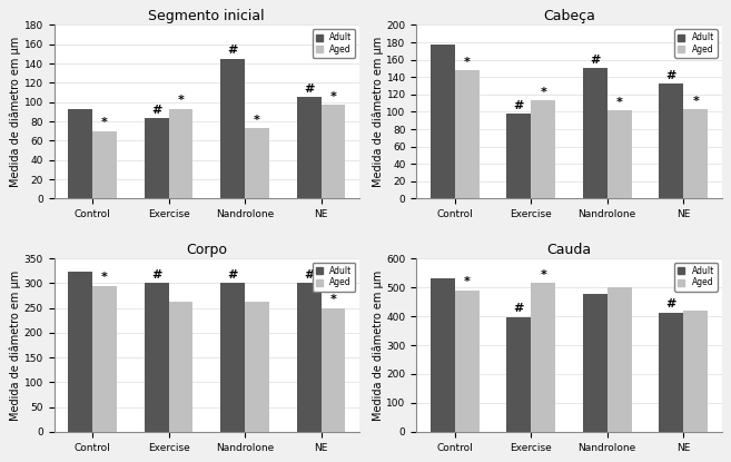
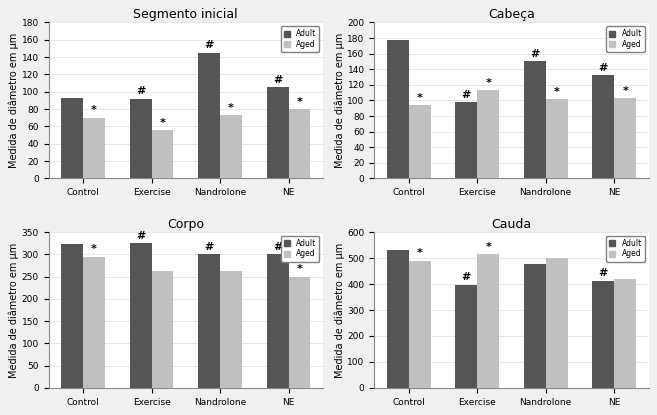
Segmento inicial/Adult/Exercise: 83 -> 92
Segmento inicial/Aged/Exercise: 93 -> 56
Segmento inicial/Aged/NE: 97 -> 80
Cabeça/Aged/Control: 148 -> 94
Corpo/Adult/Exercise: 300 -> 325
